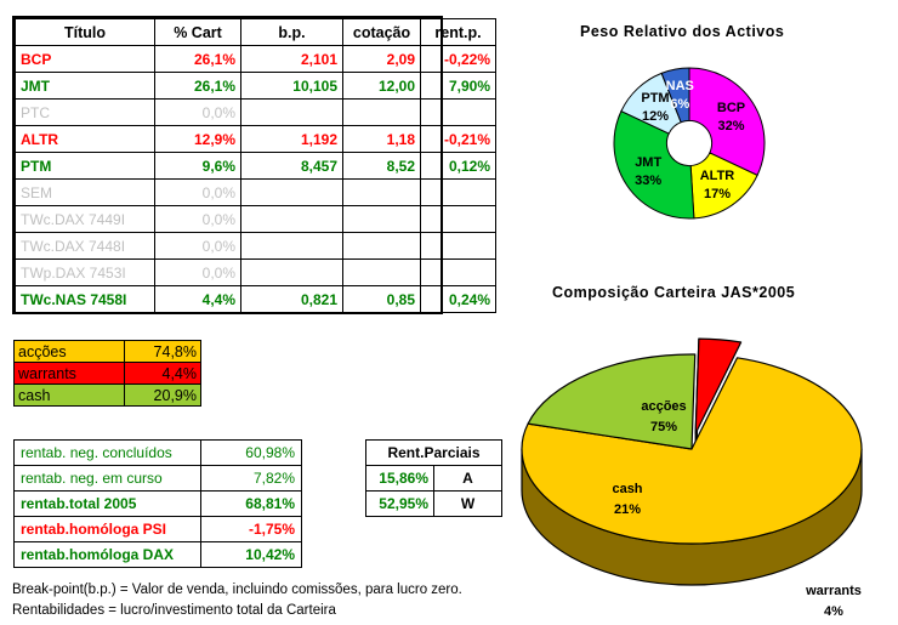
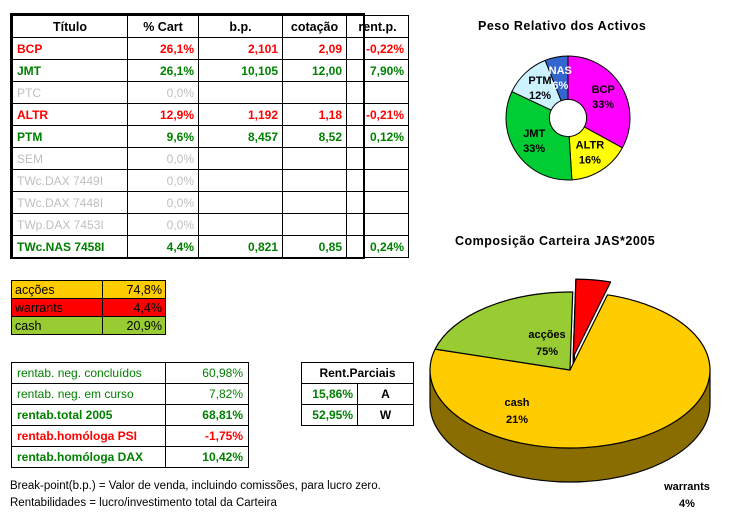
Peso Relativo dos Activos/BCP: 32% -> 33%
Peso Relativo dos Activos/ALTR: 17% -> 16%
